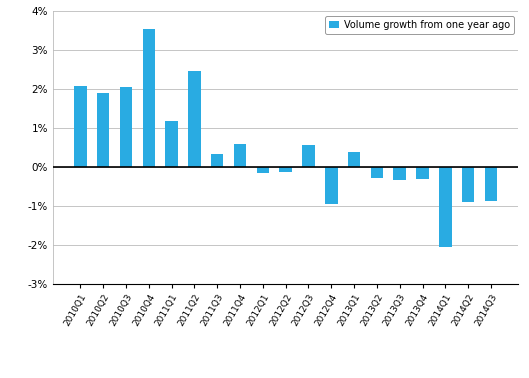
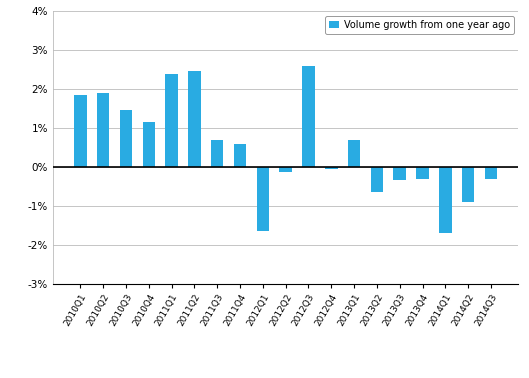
2010Q1: 2.07% -> 1.85%
2010Q3: 2.06% -> 1.45%
2010Q4: 3.55% -> 1.15%
2011Q1: 1.18% -> 2.40%
2011Q3: 0.33% -> 0.70%
2012Q1: -0.17% -> -1.65%
2012Q3: 0.56% -> 2.60%
2012Q4: -0.95% -> -0.05%
2013Q1: 0.38% -> 0.70%
2013Q2: -0.28% -> -0.65%
2014Q1: -2.07% -> -1.70%
2014Q3: -0.88% -> -0.30%
